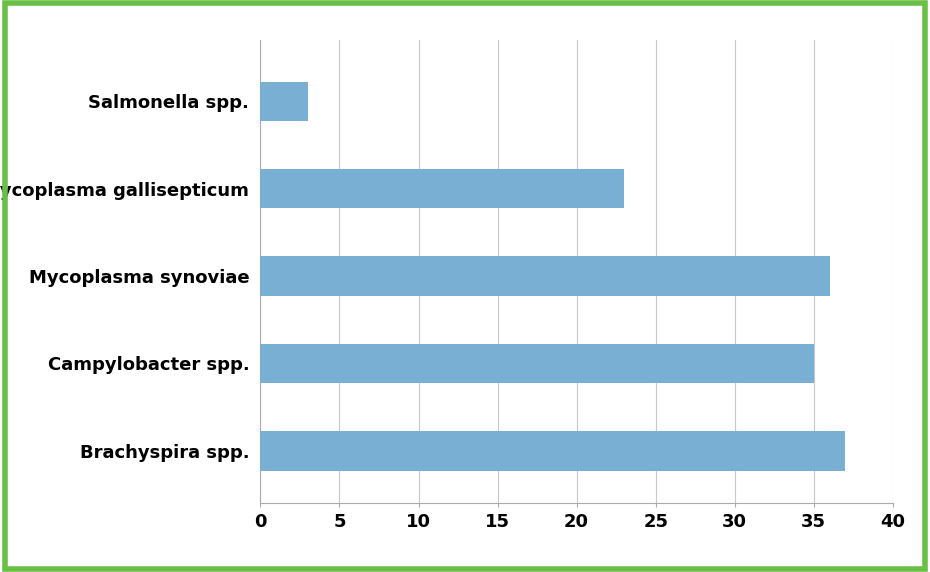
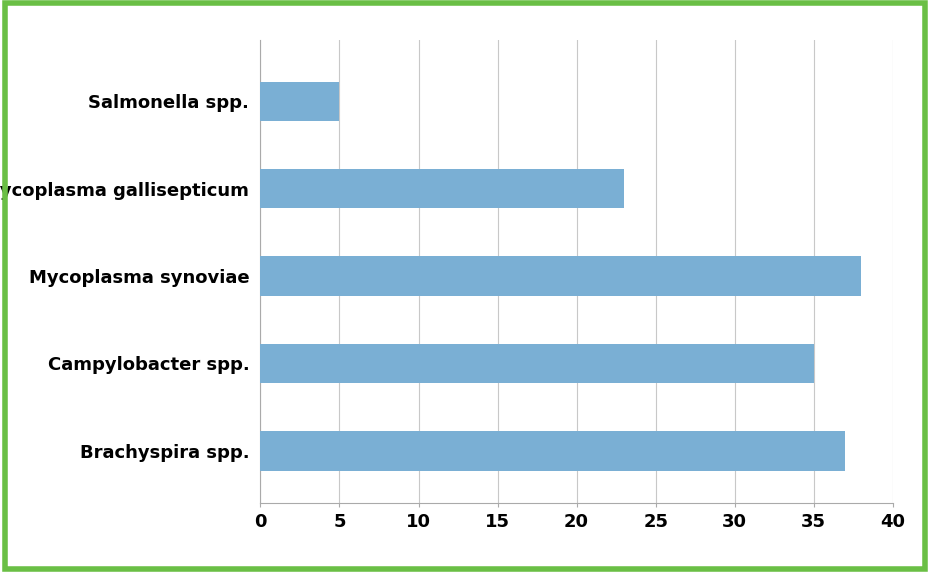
Salmonella spp.: 3 -> 5
Mycoplasma synoviae: 36 -> 38
